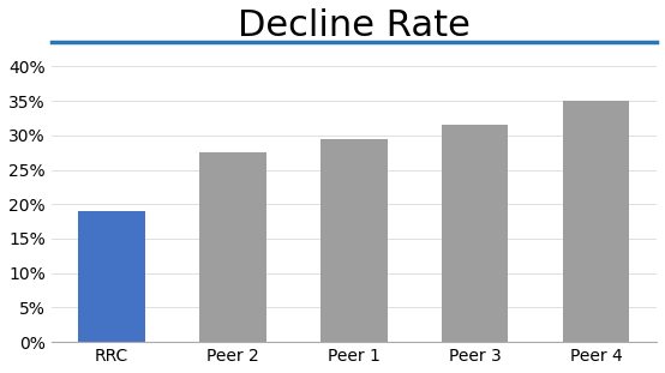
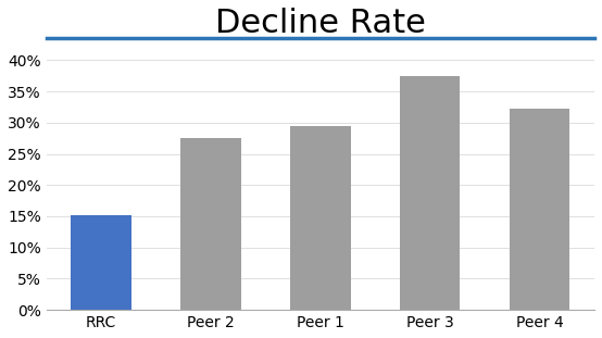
RRC: 19.0% -> 15.2%
Peer 3: 31.5% -> 37.4%
Peer 4: 35.0% -> 32.2%
